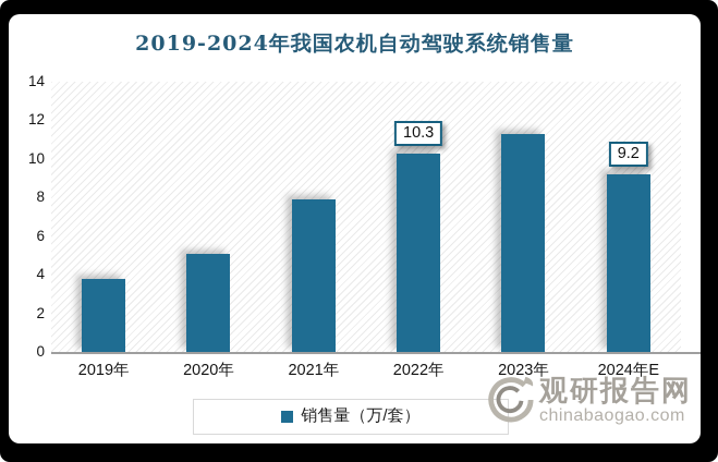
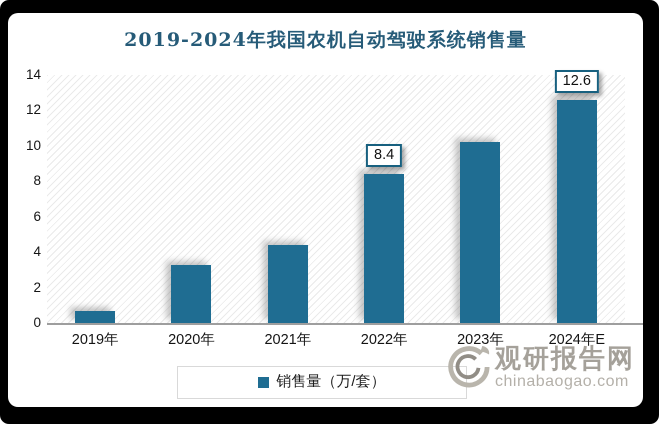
2019年: 3.8 -> 0.7
2020年: 5.1 -> 3.3
2021年: 7.9 -> 4.4
2022年: 10.3 -> 8.4
2023年: 11.3 -> 10.2
2024年E: 9.2 -> 12.6
